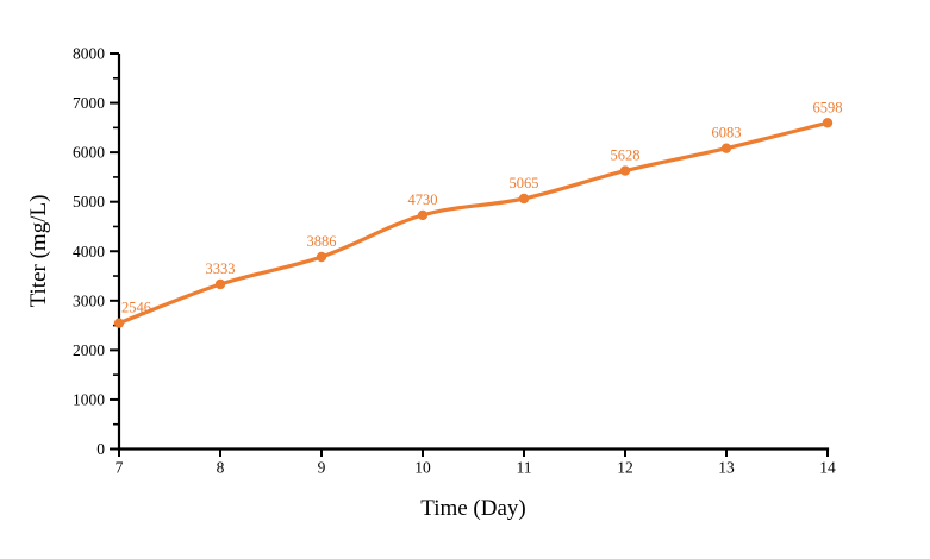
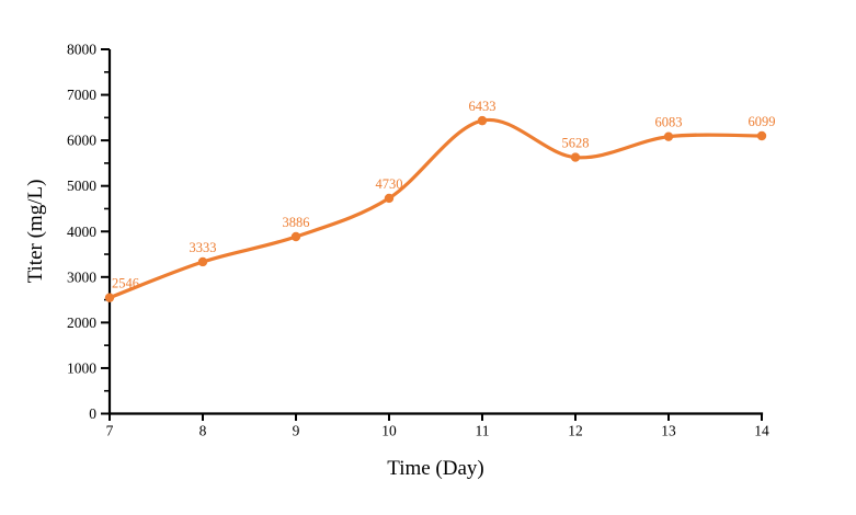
11: 5065 -> 6433
14: 6598 -> 6099
